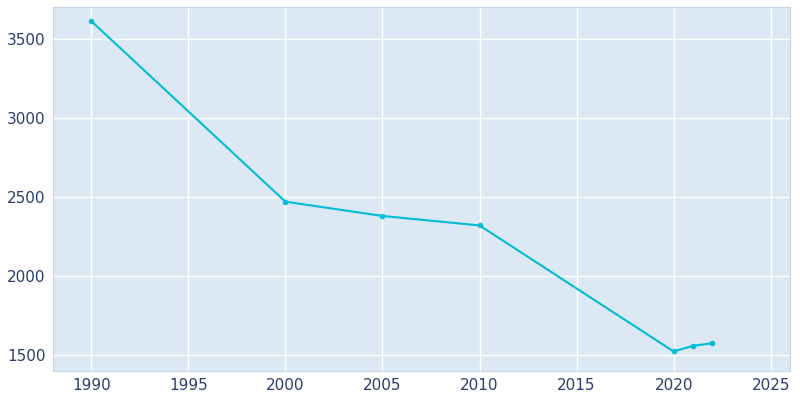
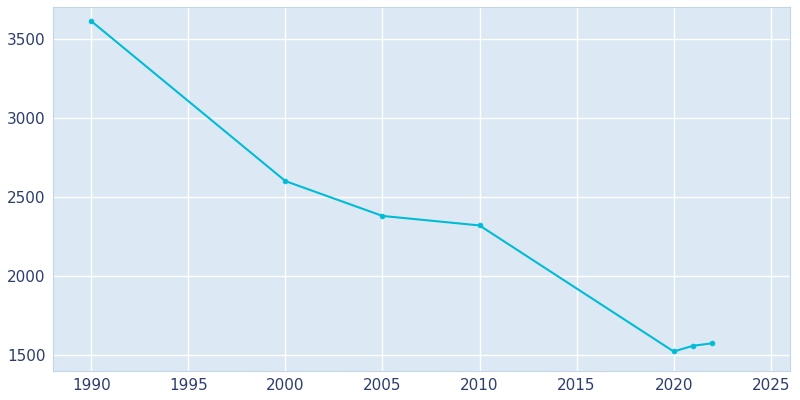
2000: 2470 -> 2600
